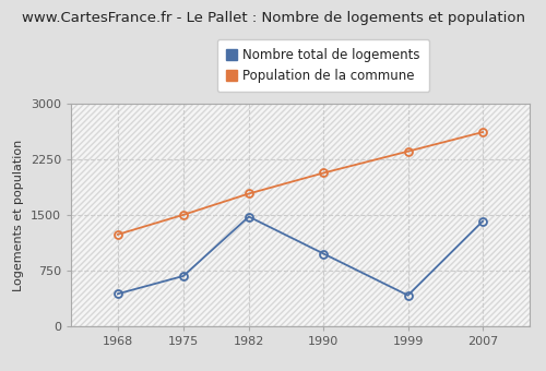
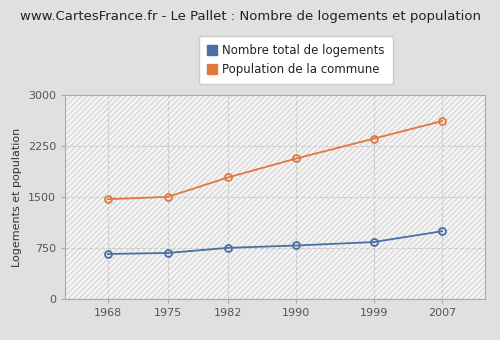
Nombre total de logements/1968: 440 -> 660
Population de la commune/1968: 1240 -> 1470
Nombre total de logements/1982: 1480 -> 760
Nombre total de logements/1990: 980 -> 790
Nombre total de logements/1999: 420 -> 840
Nombre total de logements/2007: 1420 -> 1000
